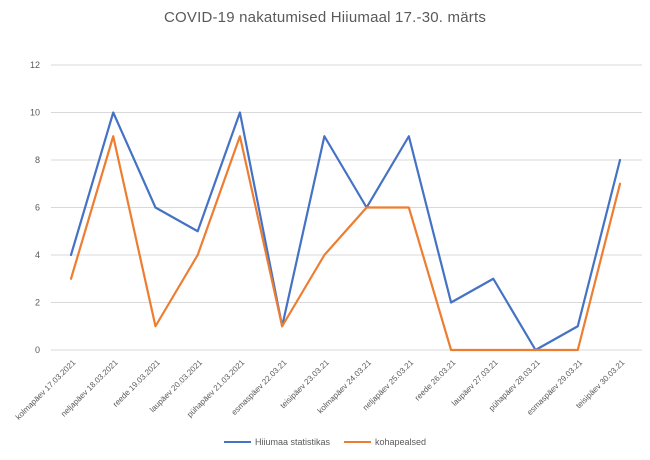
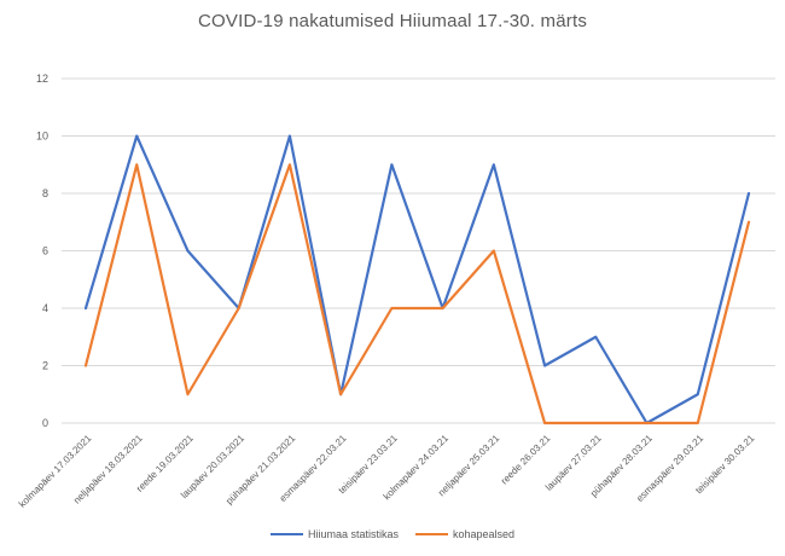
kohapealsed/kolmapäev 17.03.2021: 3 -> 2
Hiiumaa statistikas/laupäev 20.03.2021: 5 -> 4
Hiiumaa statistikas/kolmapäev 24.03.21: 6 -> 4
kohapealsed/kolmapäev 24.03.21: 6 -> 4
